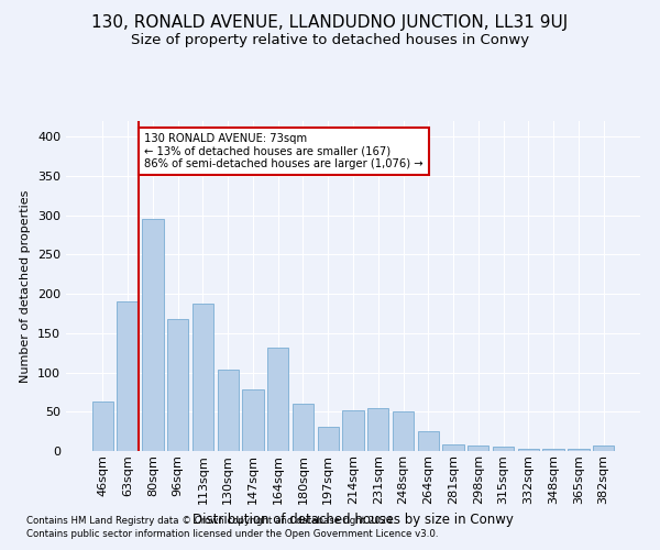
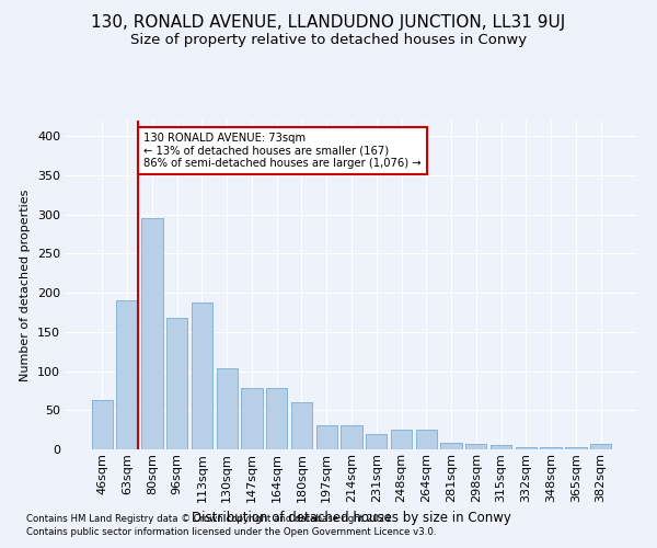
164sqm: 132 -> 79
214sqm: 52 -> 31
231sqm: 54 -> 20
248sqm: 50 -> 25
